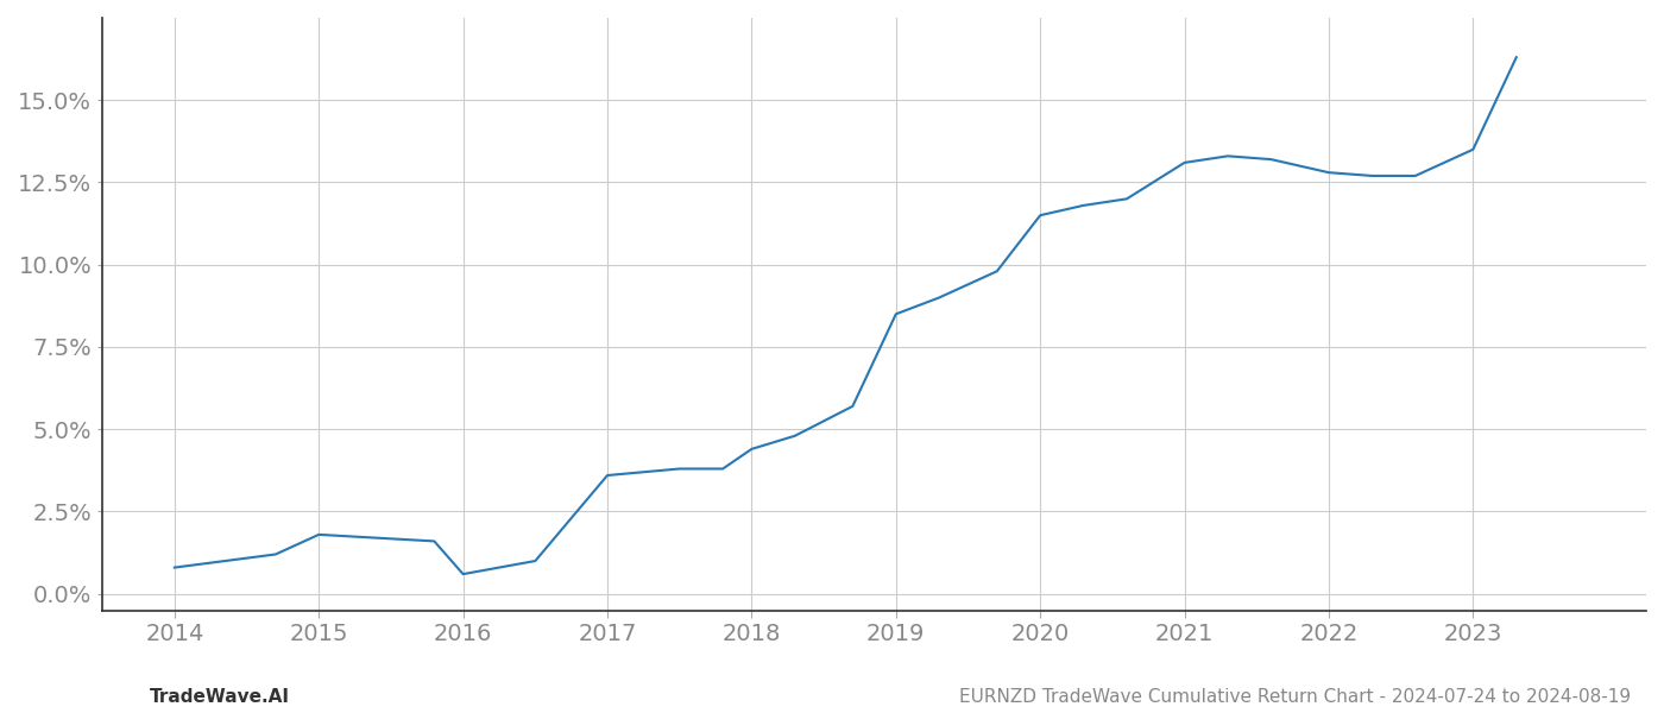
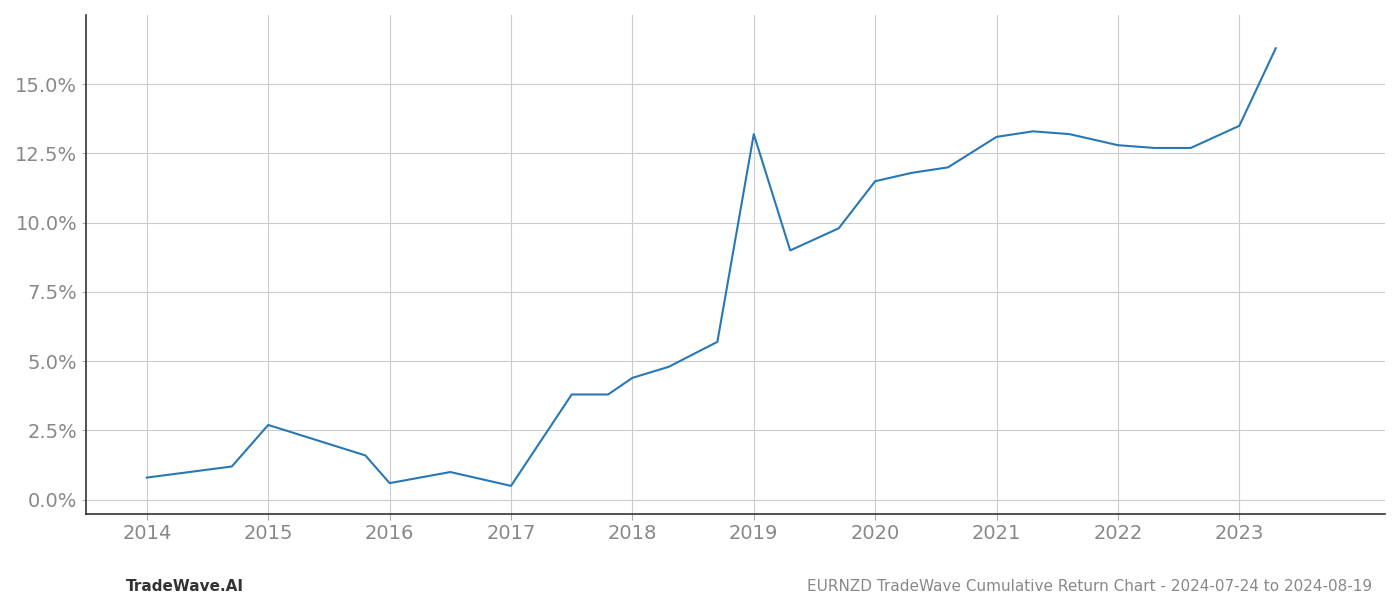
2015: 1.8% -> 2.7%
2017: 3.6% -> 0.5%
2019: 8.5% -> 13.2%
